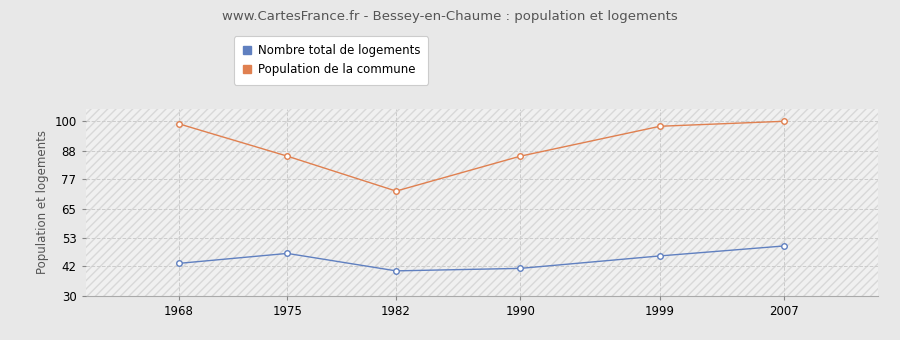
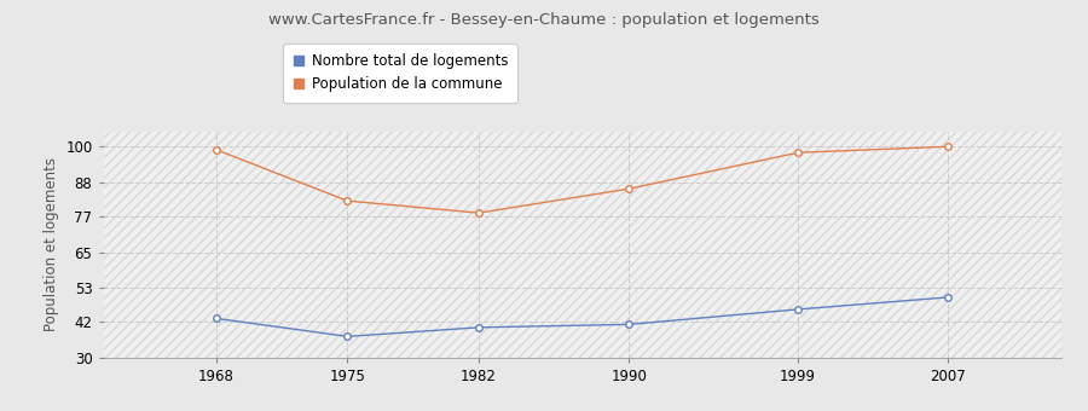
Nombre total de logements/1975: 47 -> 37
Population de la commune/1975: 86 -> 82
Population de la commune/1982: 72 -> 78
